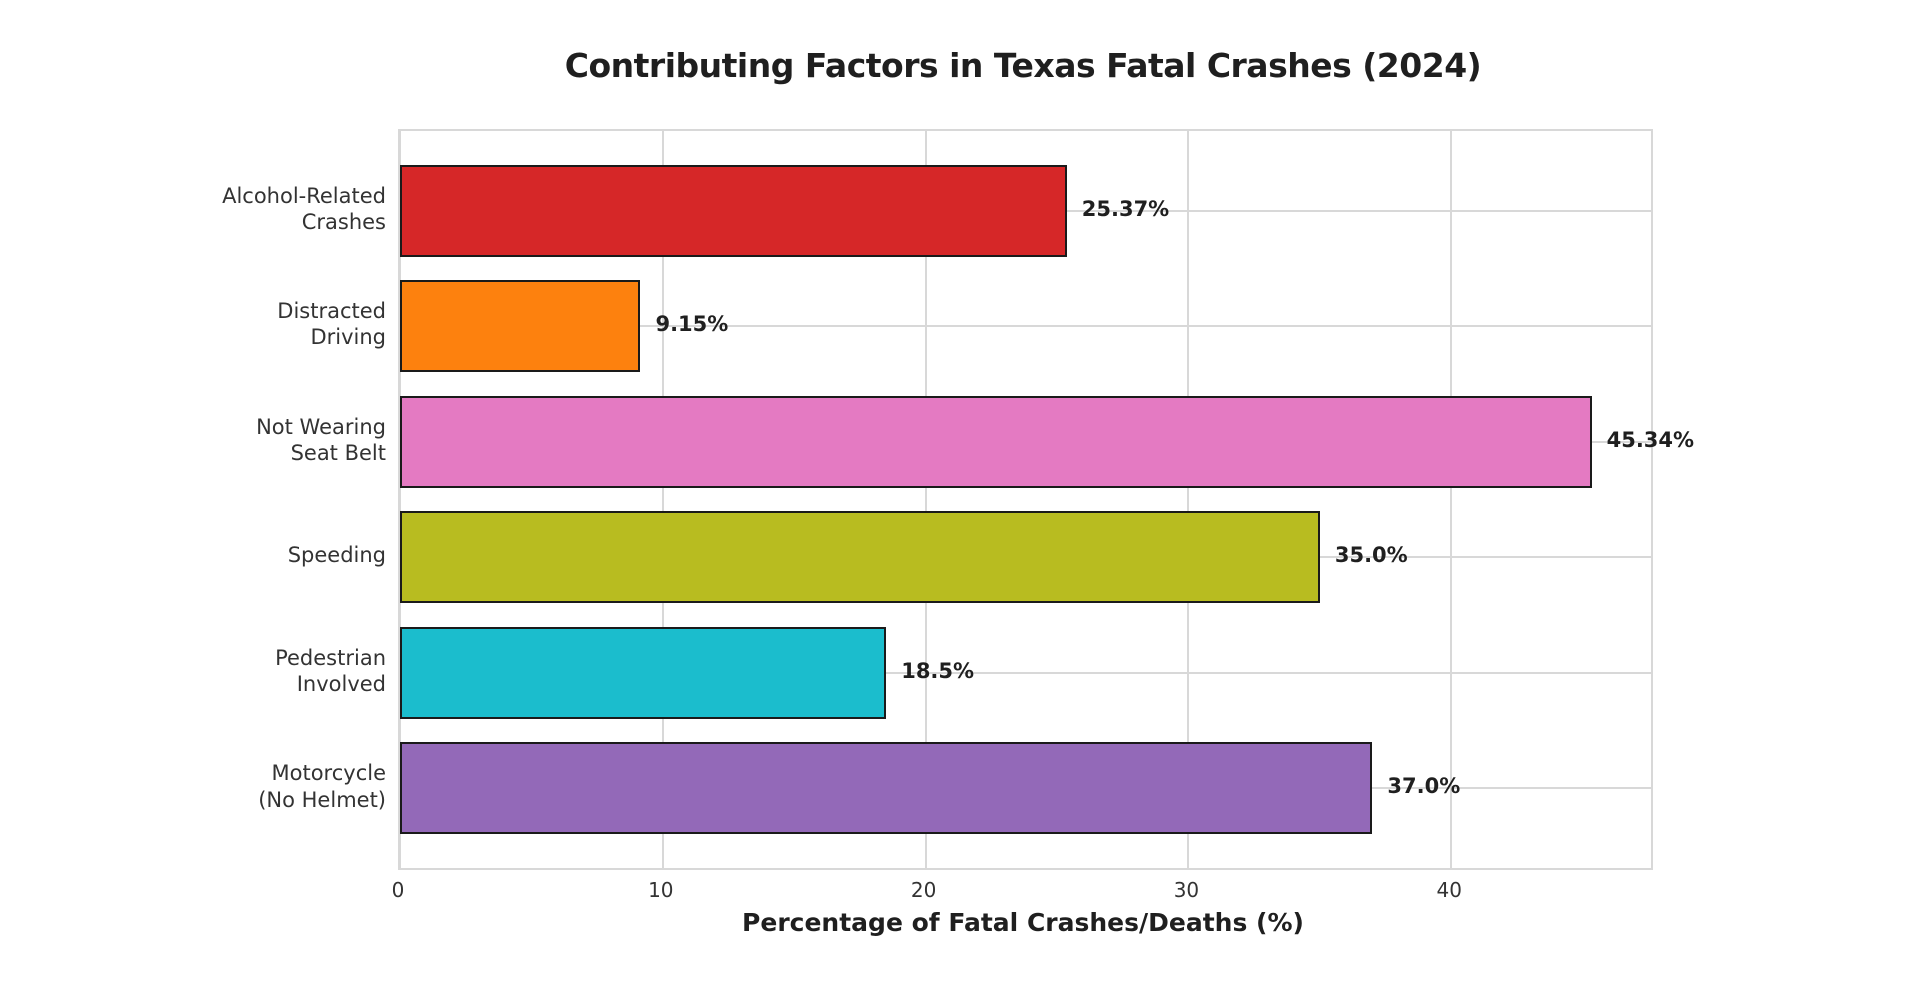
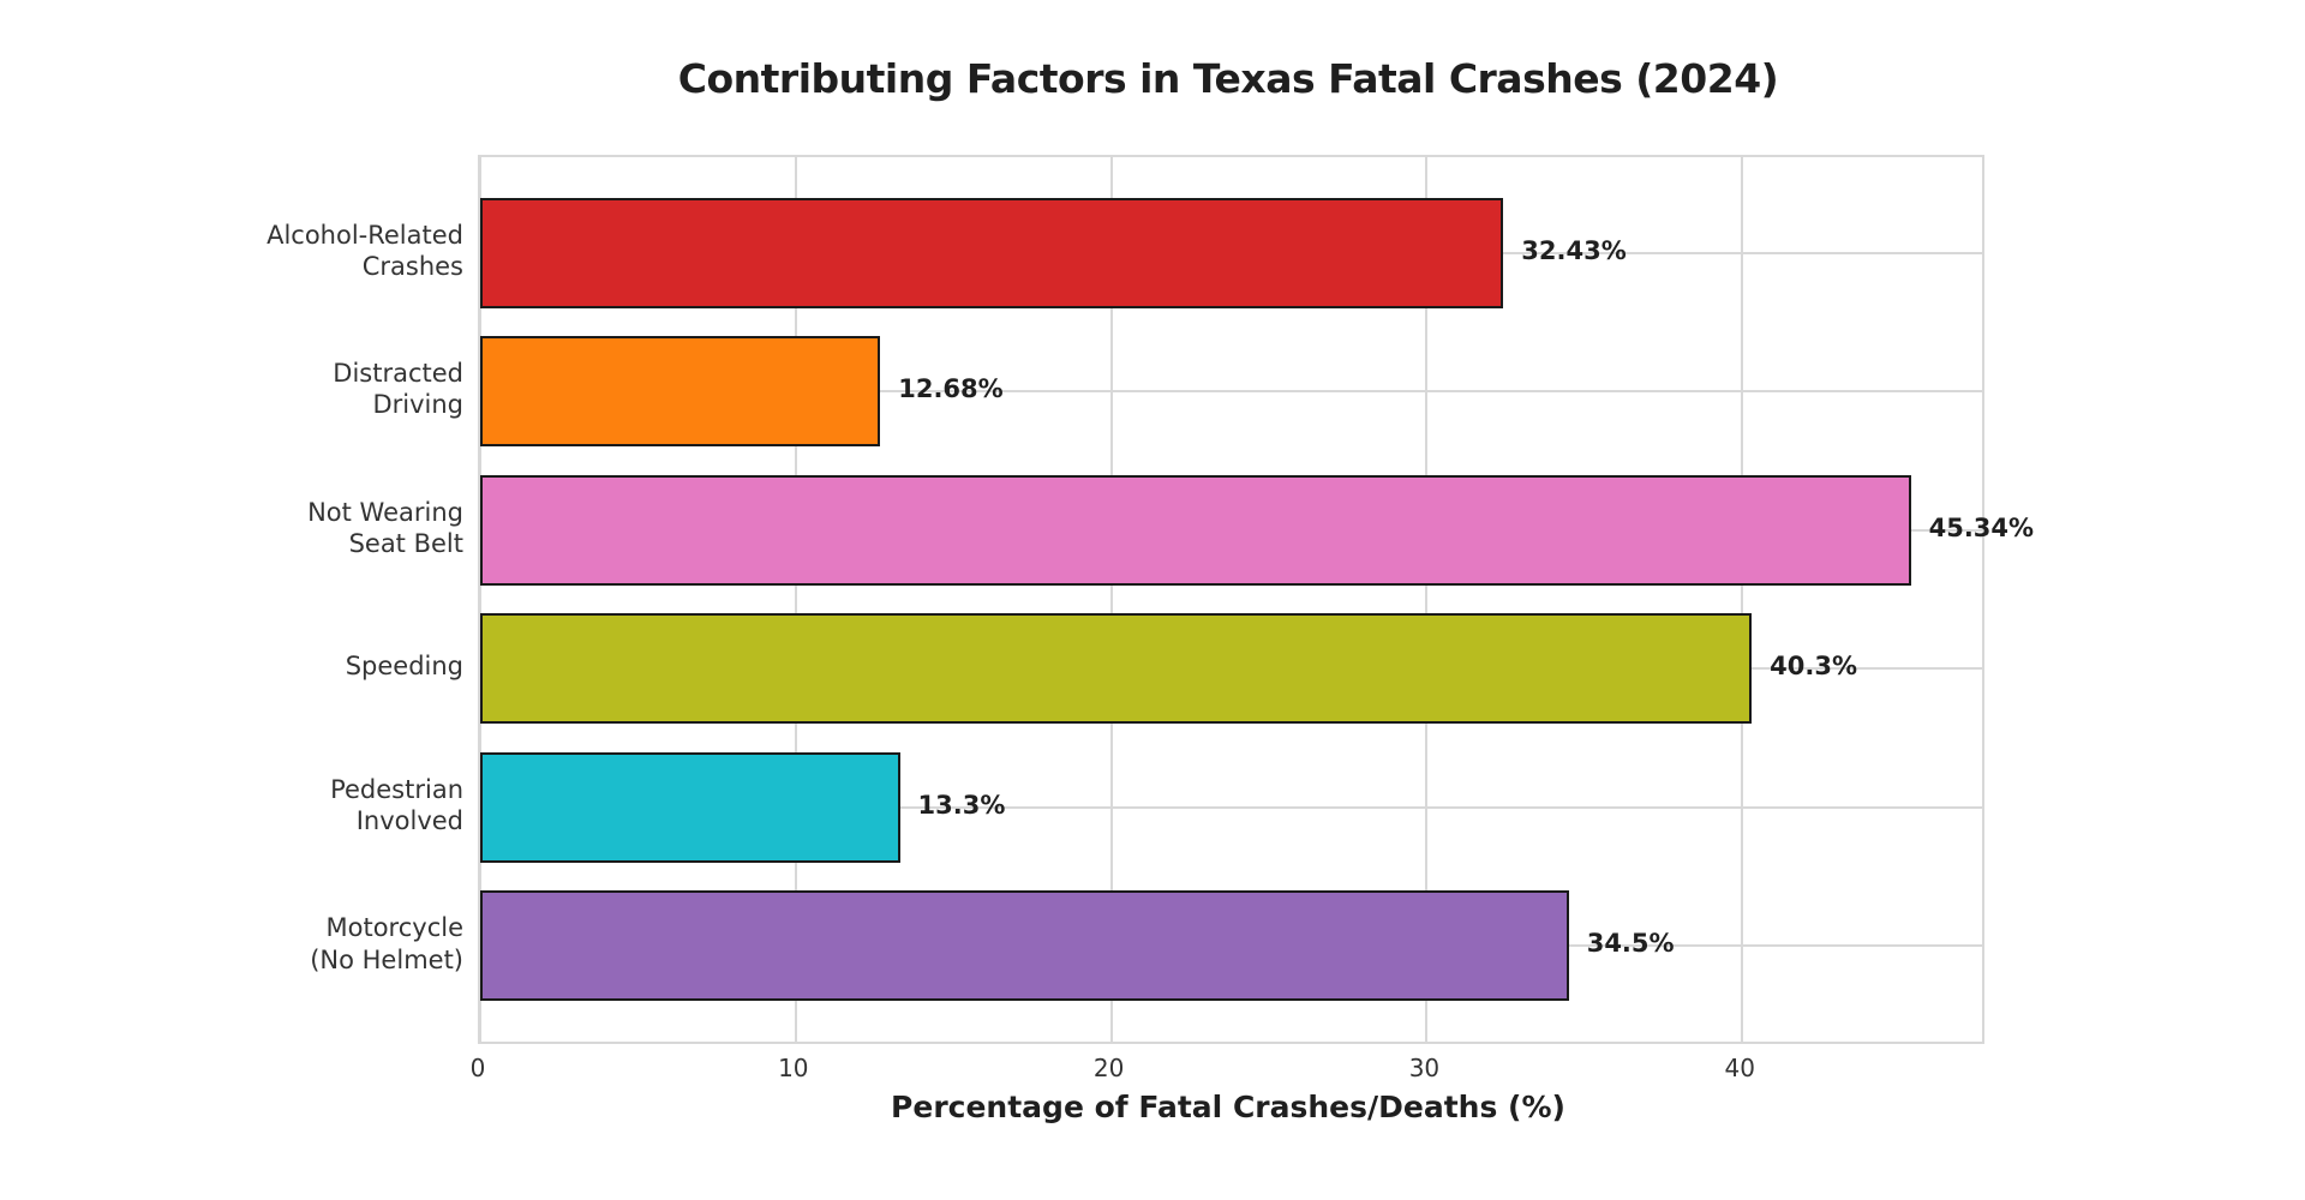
Alcohol-Related Crashes: 25.37% -> 32.43%
Distracted Driving: 9.15% -> 12.68%
Speeding: 35.0% -> 40.3%
Pedestrian Involved: 18.5% -> 13.3%
Motorcycle (No Helmet): 37.0% -> 34.5%
